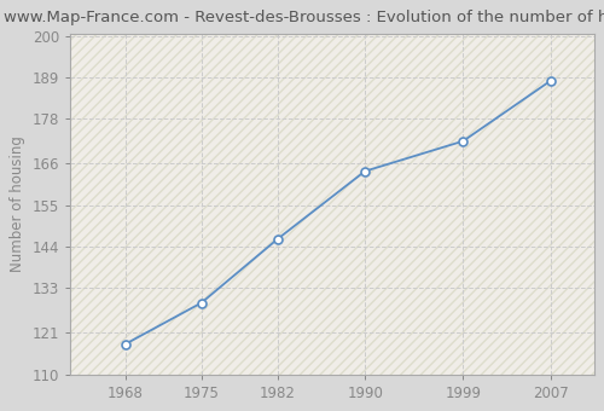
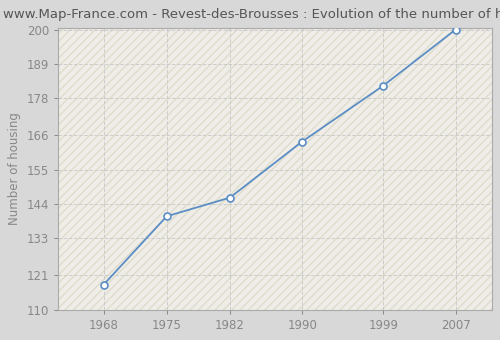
1975: 129 -> 140
1999: 172 -> 182
2007: 188 -> 200
